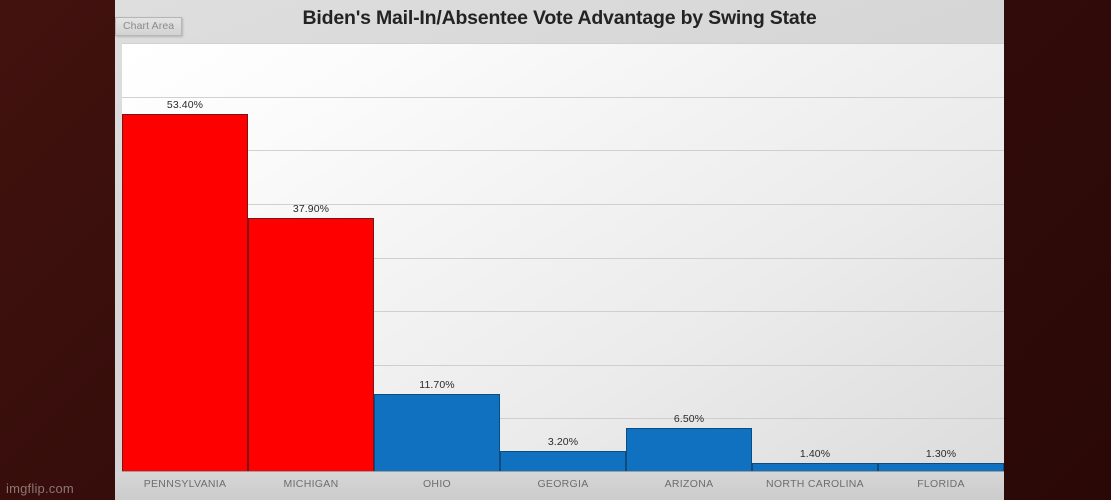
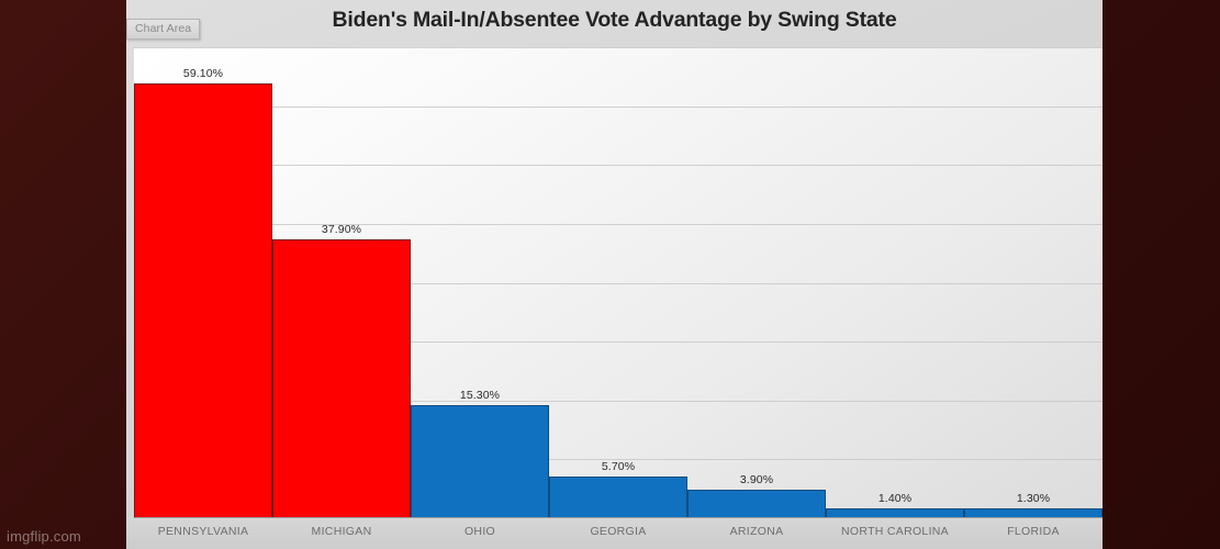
PENNSYLVANIA: 53.40% -> 59.10%
OHIO: 11.70% -> 15.30%
GEORGIA: 3.20% -> 5.70%
ARIZONA: 6.50% -> 3.90%
